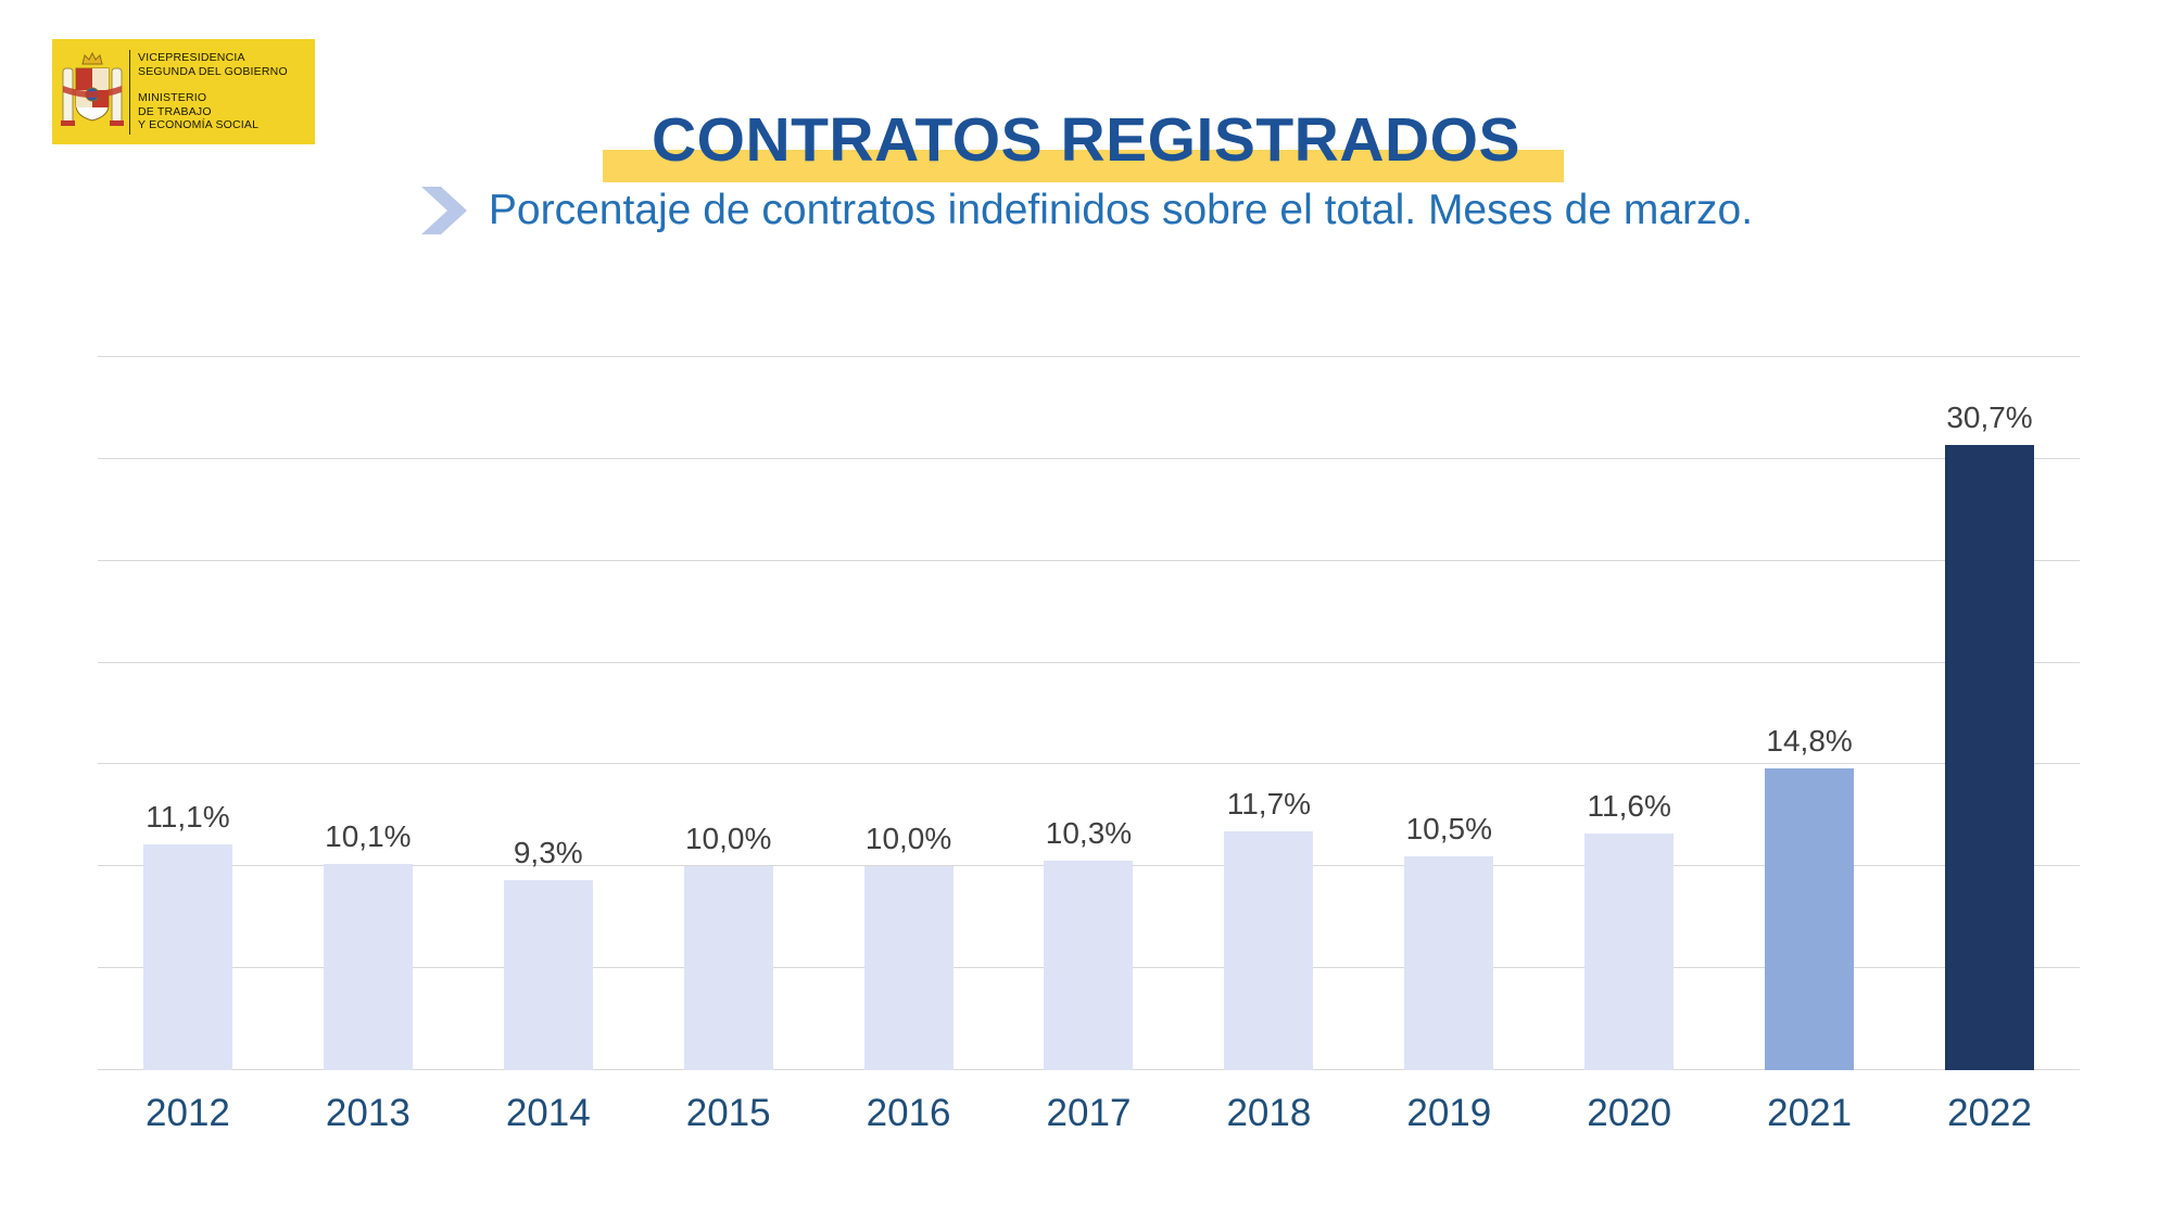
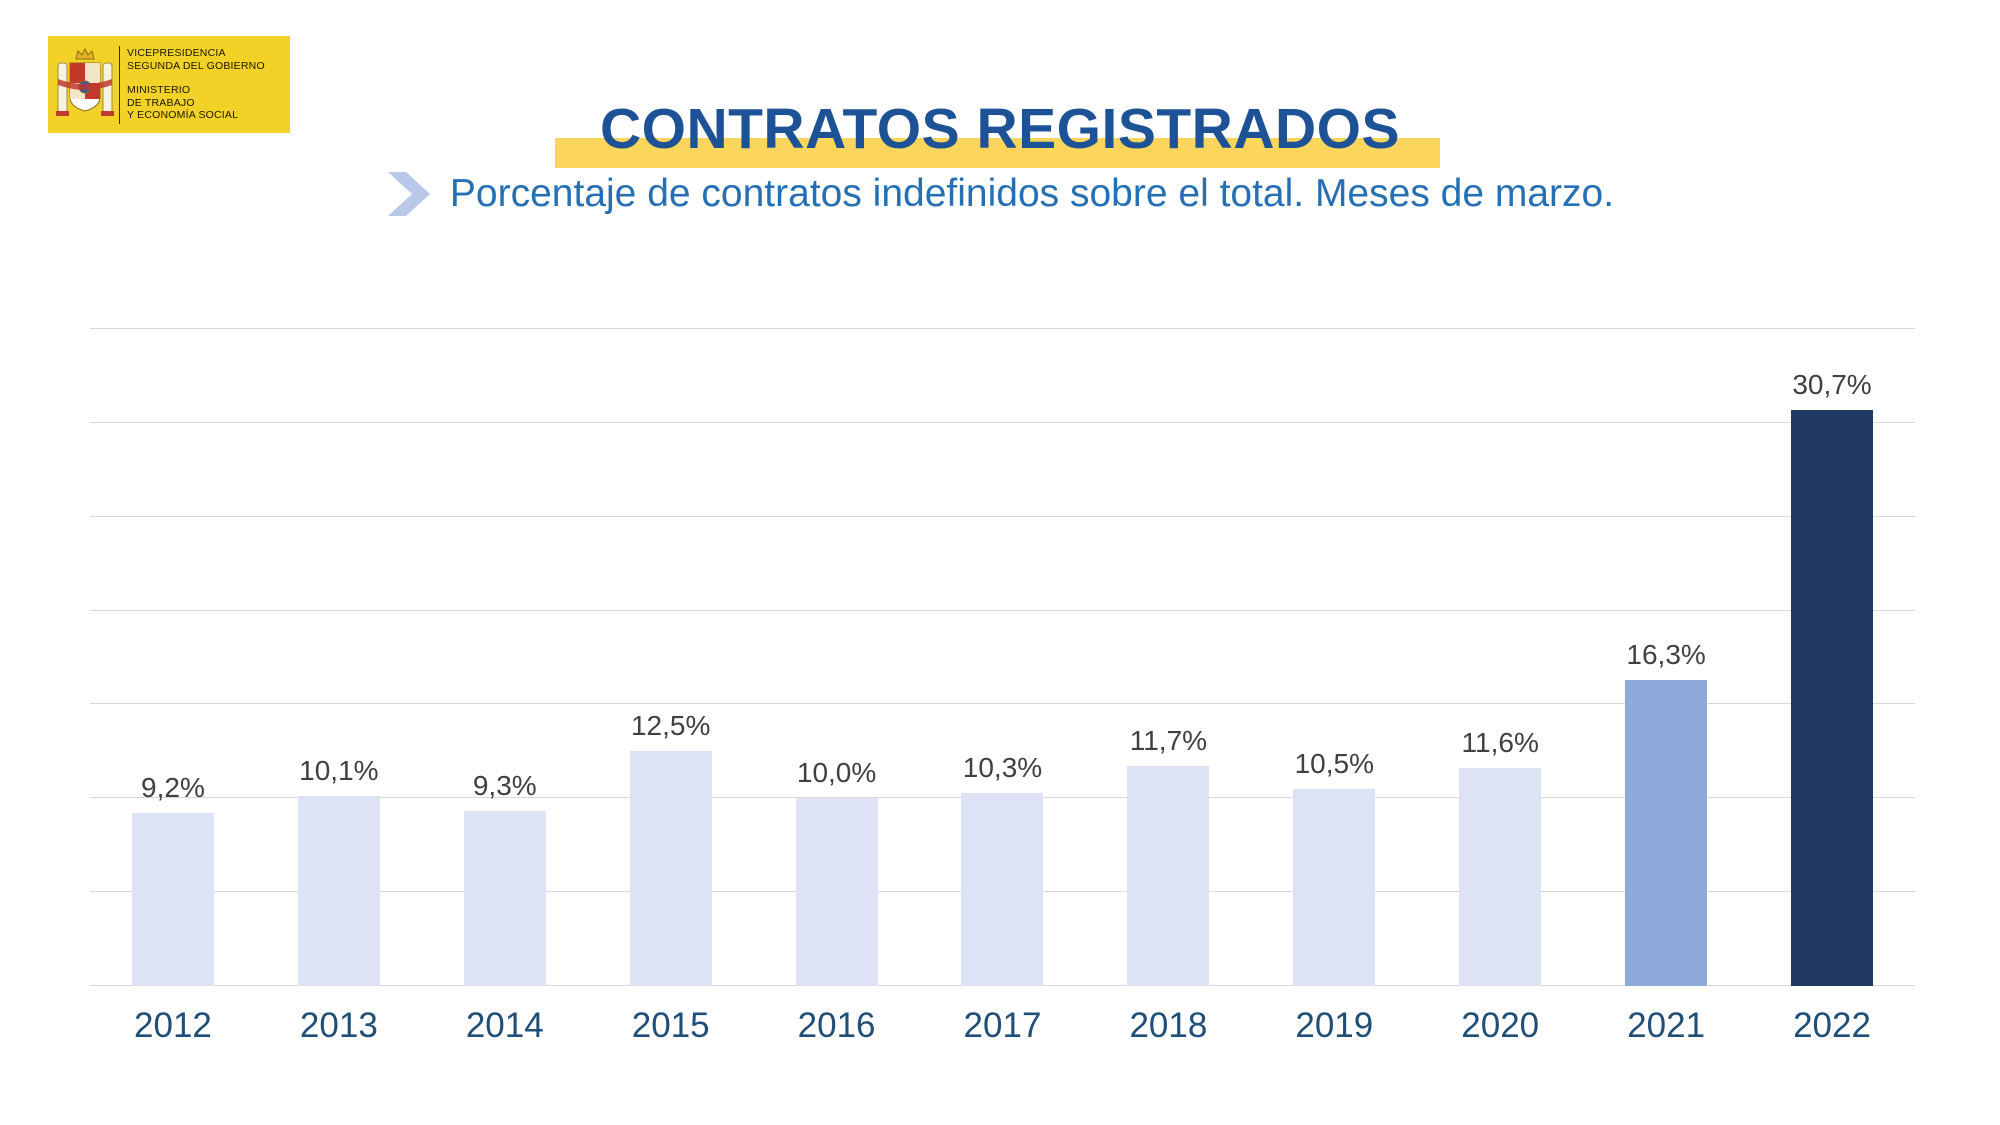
2012: 11,1% -> 9,2%
2015: 10,0% -> 12,5%
2021: 14,8% -> 16,3%
